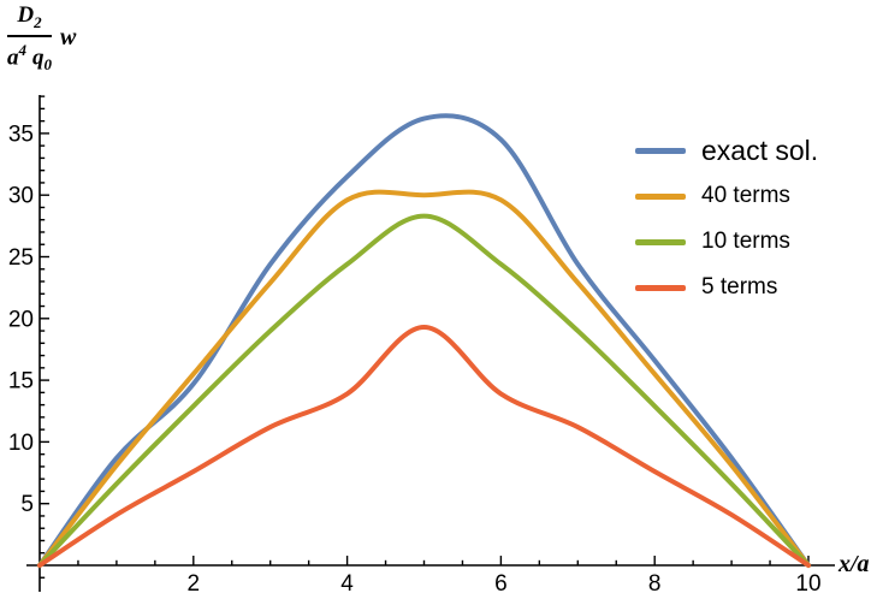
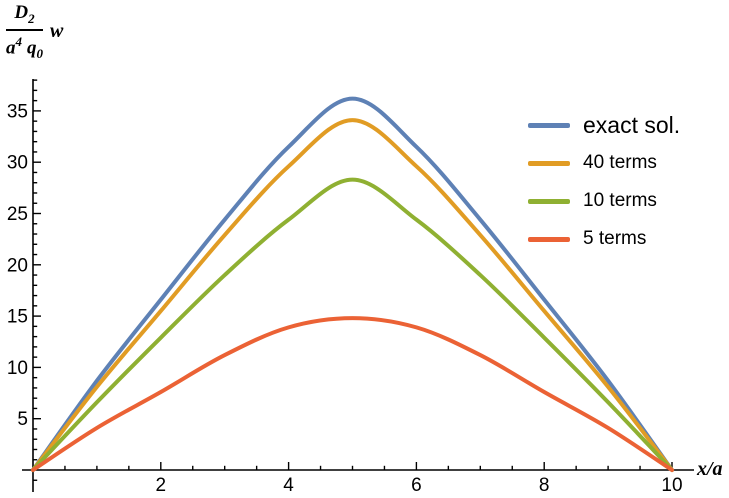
exact sol./2: 14.7 -> 16.6
40 terms/5: 30.0 -> 34.1
5 terms/5: 19.3 -> 14.8
exact sol./6: 34.5 -> 31.5
